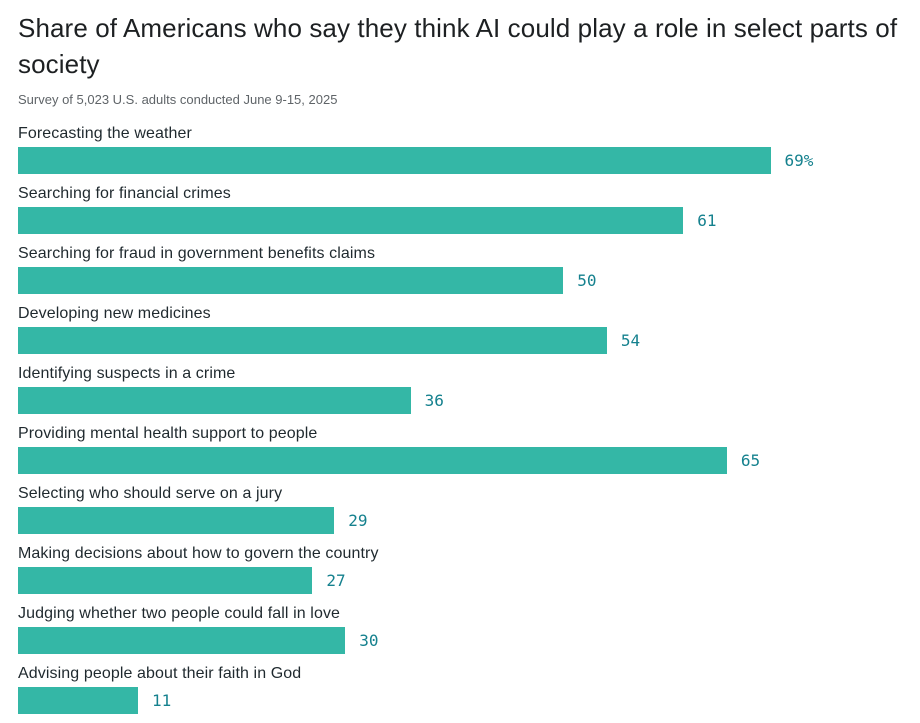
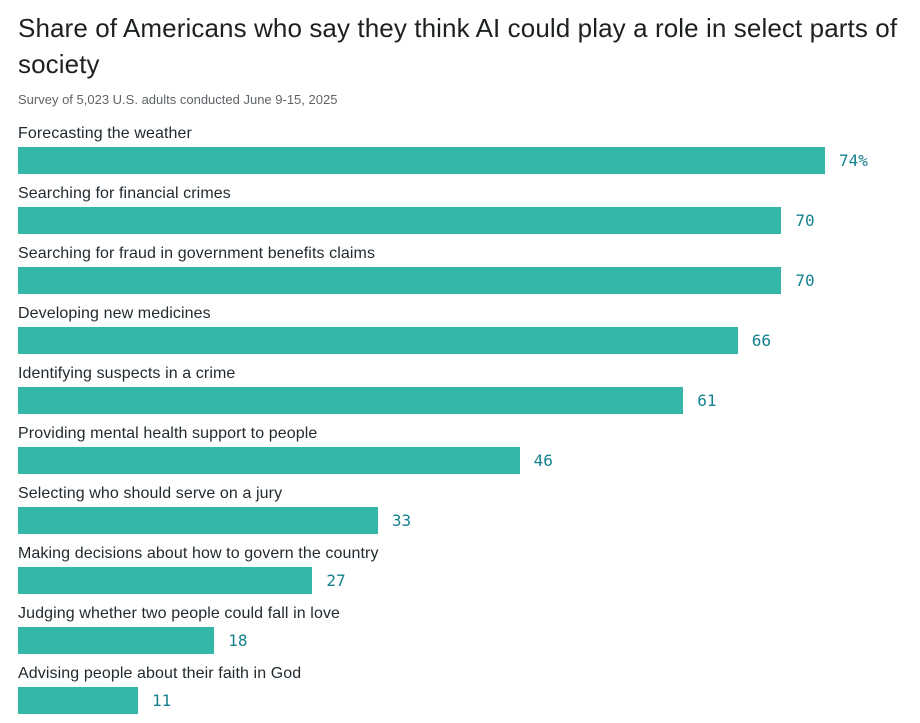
Forecasting the weather: 69% -> 74%
Searching for financial crimes: 61 -> 70
Searching for fraud in government benefits claims: 50 -> 70
Developing new medicines: 54 -> 66
Identifying suspects in a crime: 36 -> 61
Providing mental health support to people: 65 -> 46
Selecting who should serve on a jury: 29 -> 33
Judging whether two people could fall in love: 30 -> 18
